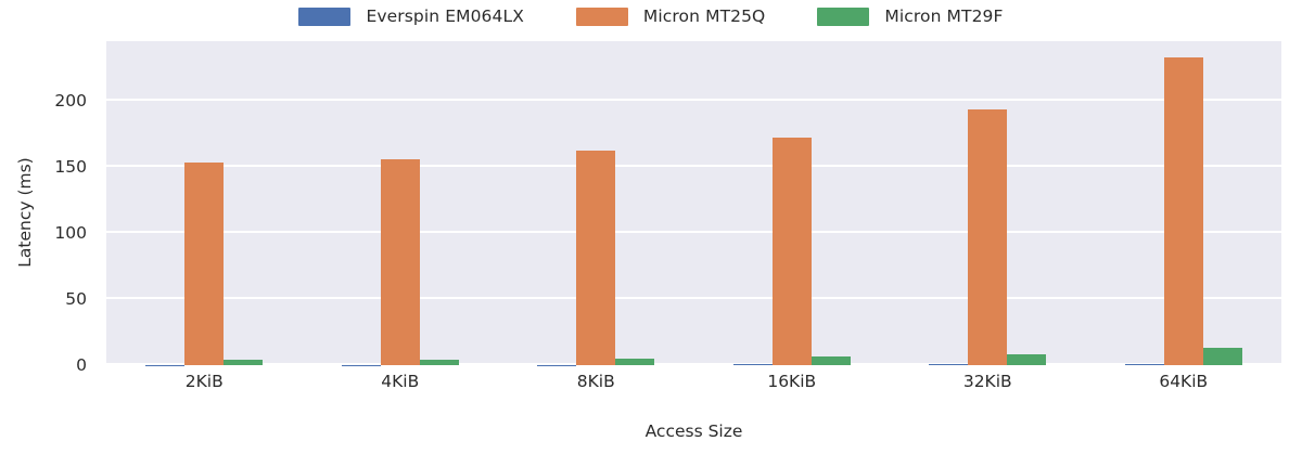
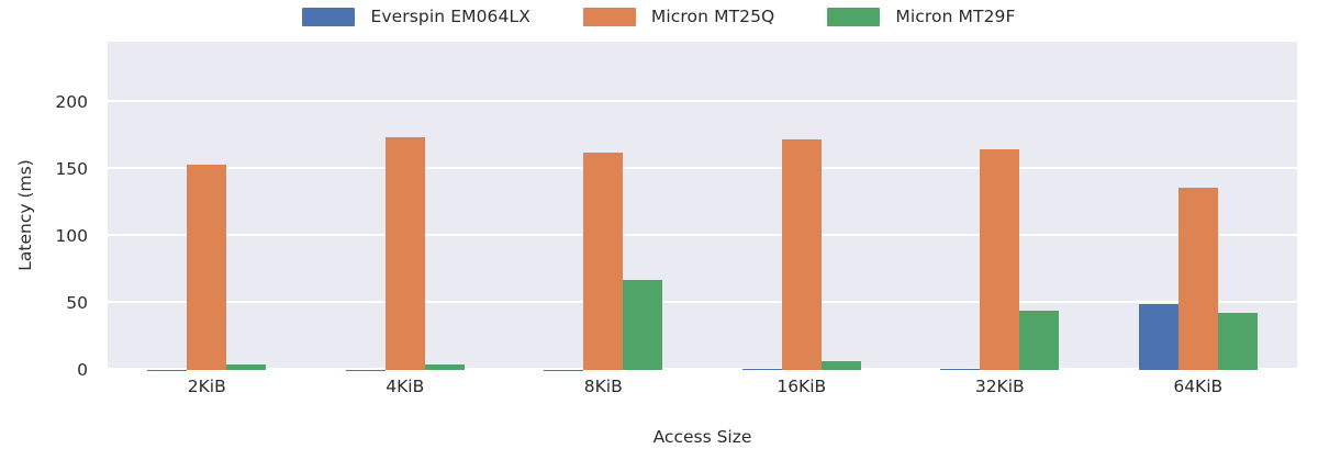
Micron MT25Q/4KiB: 156 -> 174
Micron MT29F/8KiB: 5 -> 67
Micron MT25Q/32KiB: 193 -> 165
Micron MT29F/32KiB: 8 -> 44
Everspin EM064LX/64KiB: 1 -> 49
Micron MT25Q/64KiB: 233 -> 136
Micron MT29F/64KiB: 13 -> 43
